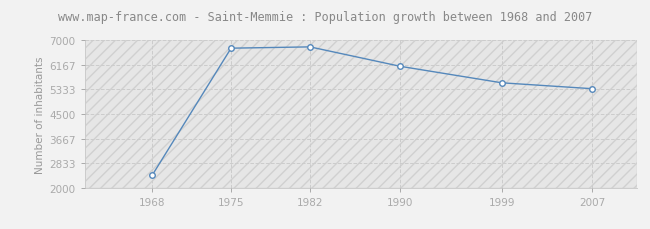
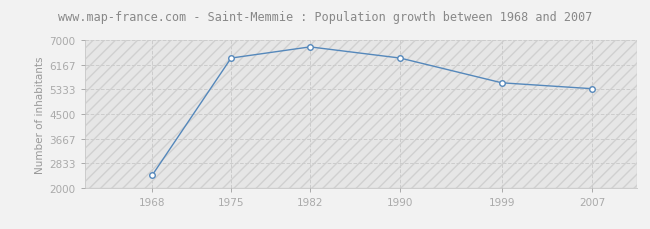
1975: 6740 -> 6400
1990: 6120 -> 6400
